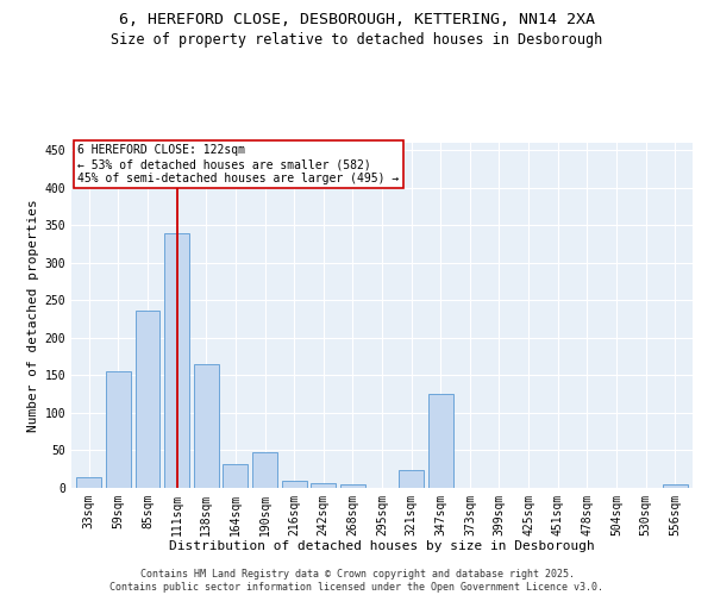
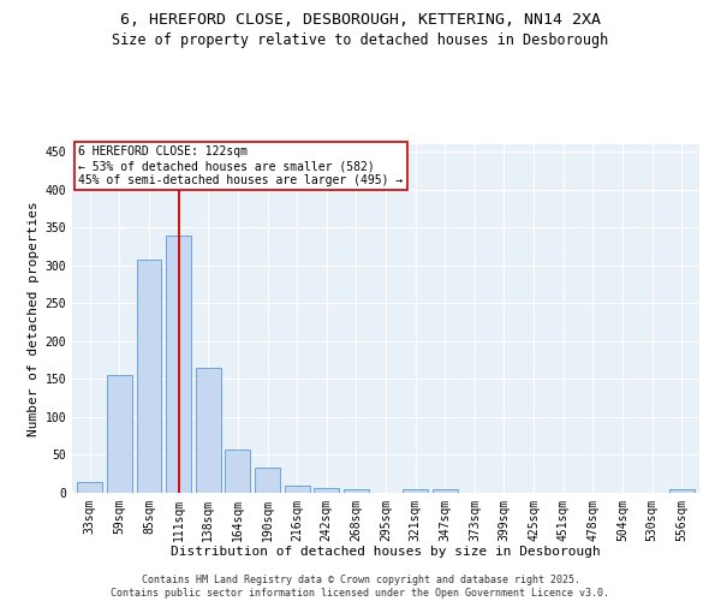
85sqm: 236 -> 308
164sqm: 32 -> 57
190sqm: 48 -> 33
321sqm: 24 -> 5
347sqm: 126 -> 5
